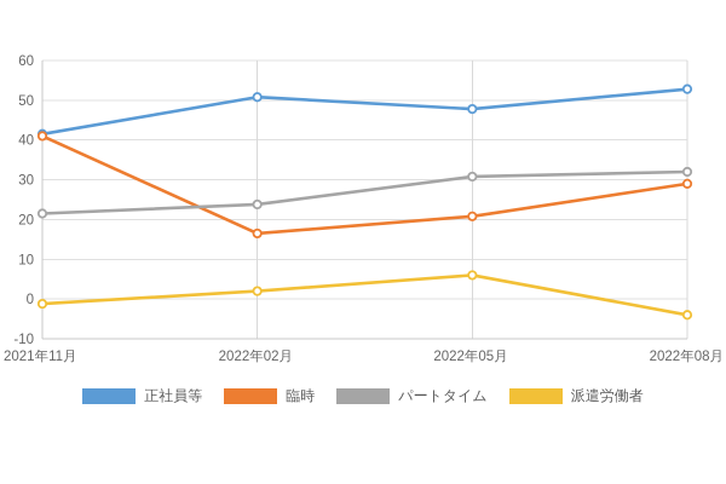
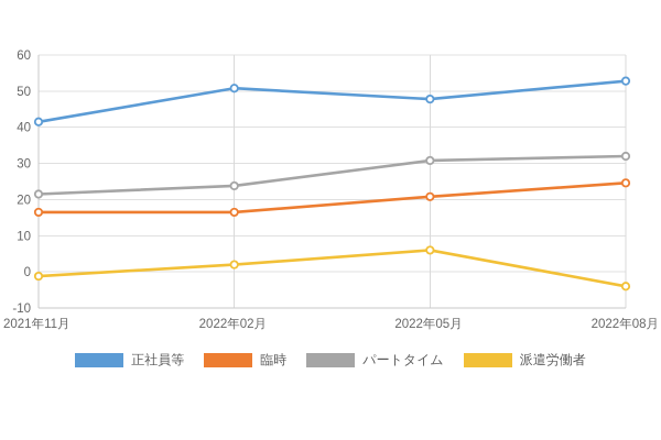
臨時/2021年11月: 41 -> 16
臨時/2022年08月: 29 -> 25
